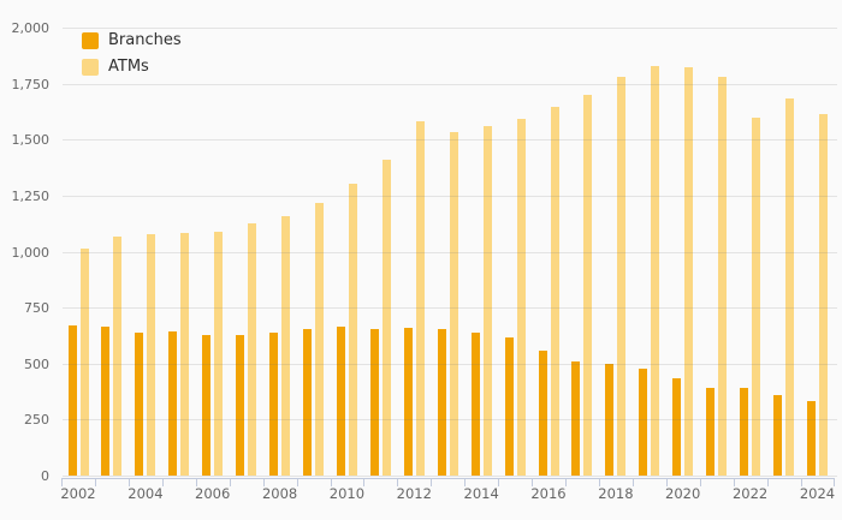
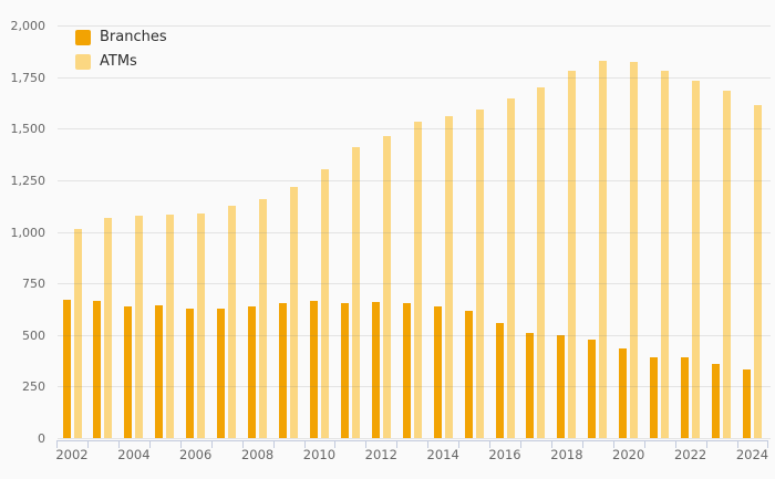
ATMs/2012: 1580 -> 1470
ATMs/2022: 1600 -> 1730
